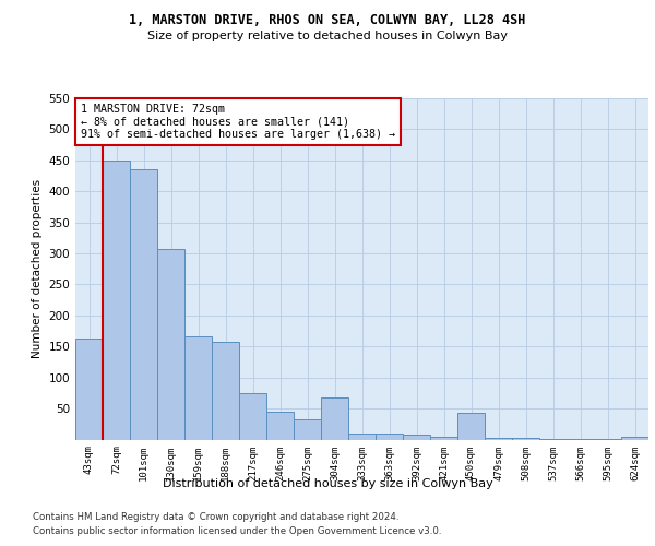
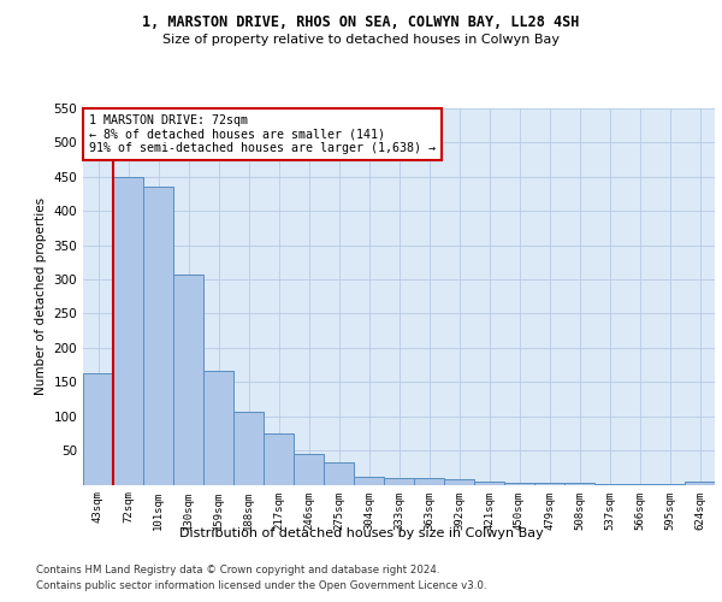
188sqm: 158 -> 106
304sqm: 68 -> 11
450sqm: 44 -> 2
